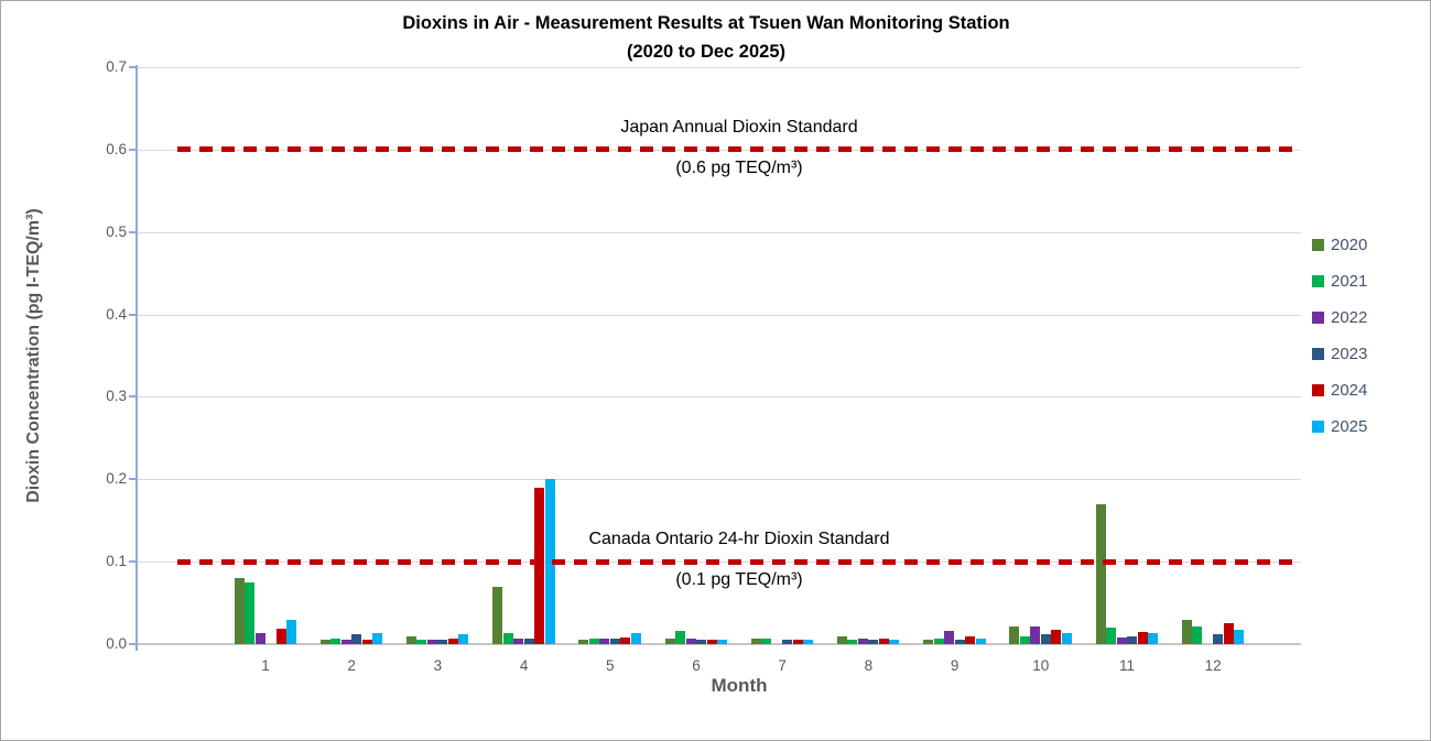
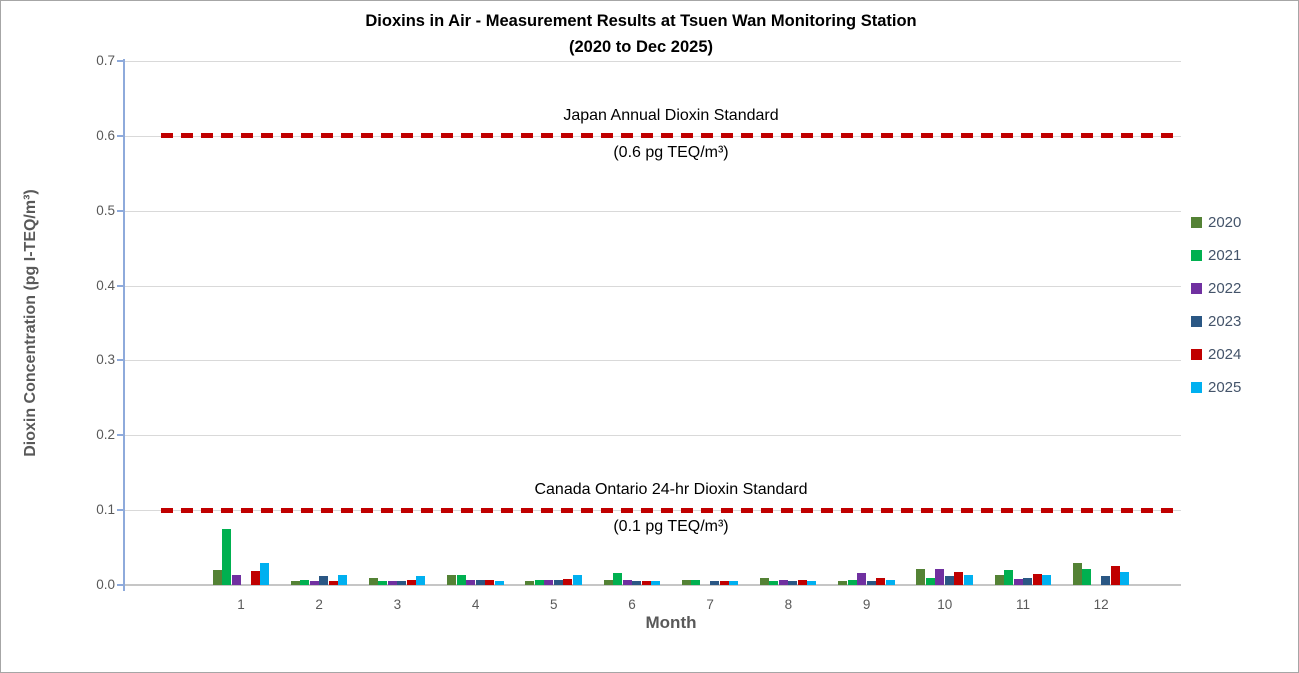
2020/1: 0.08 -> 0.02
2020/4: 0.07 -> 0.01
2024/4: 0.19 -> 0.01
2025/4: 0.20 -> 0.01
2020/11: 0.17 -> 0.01
